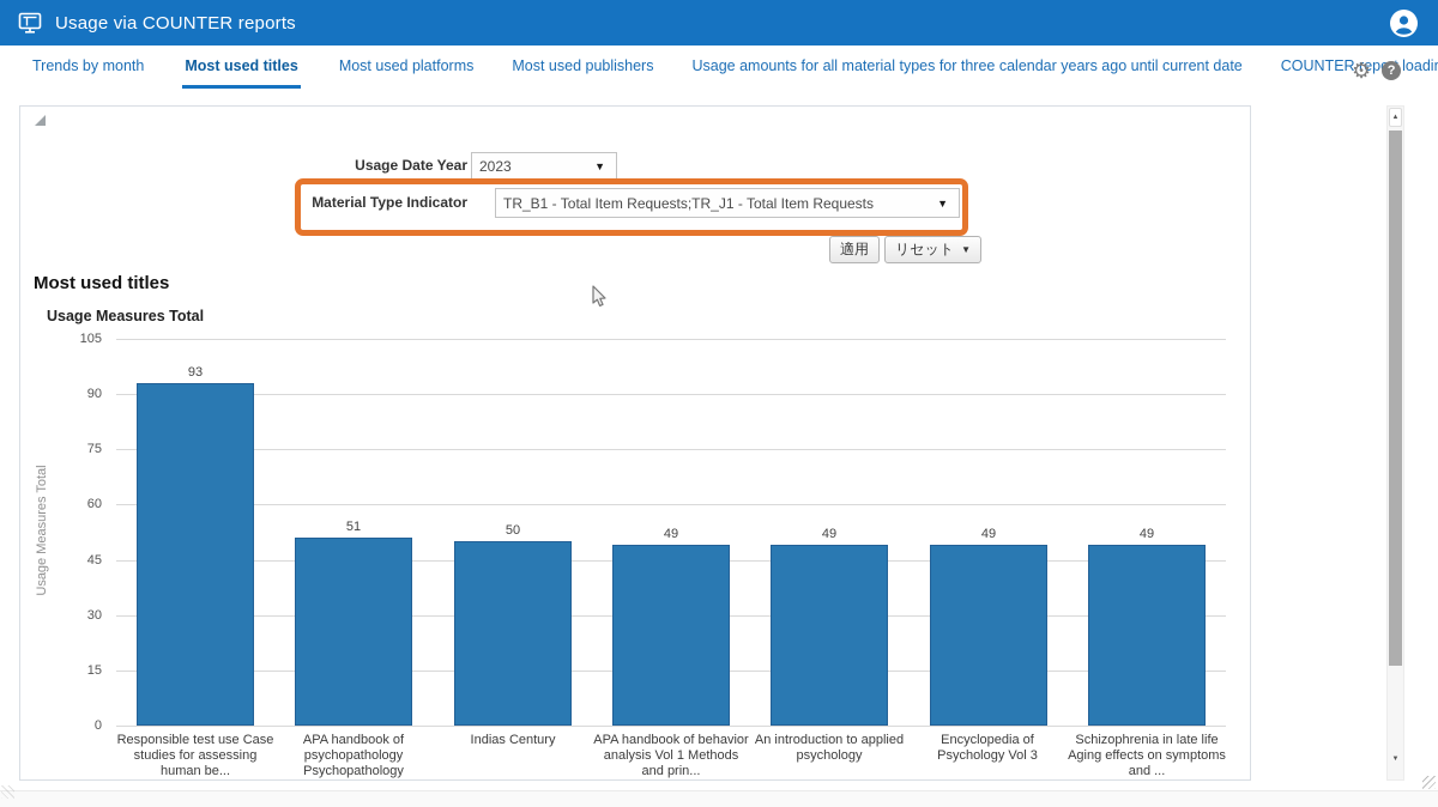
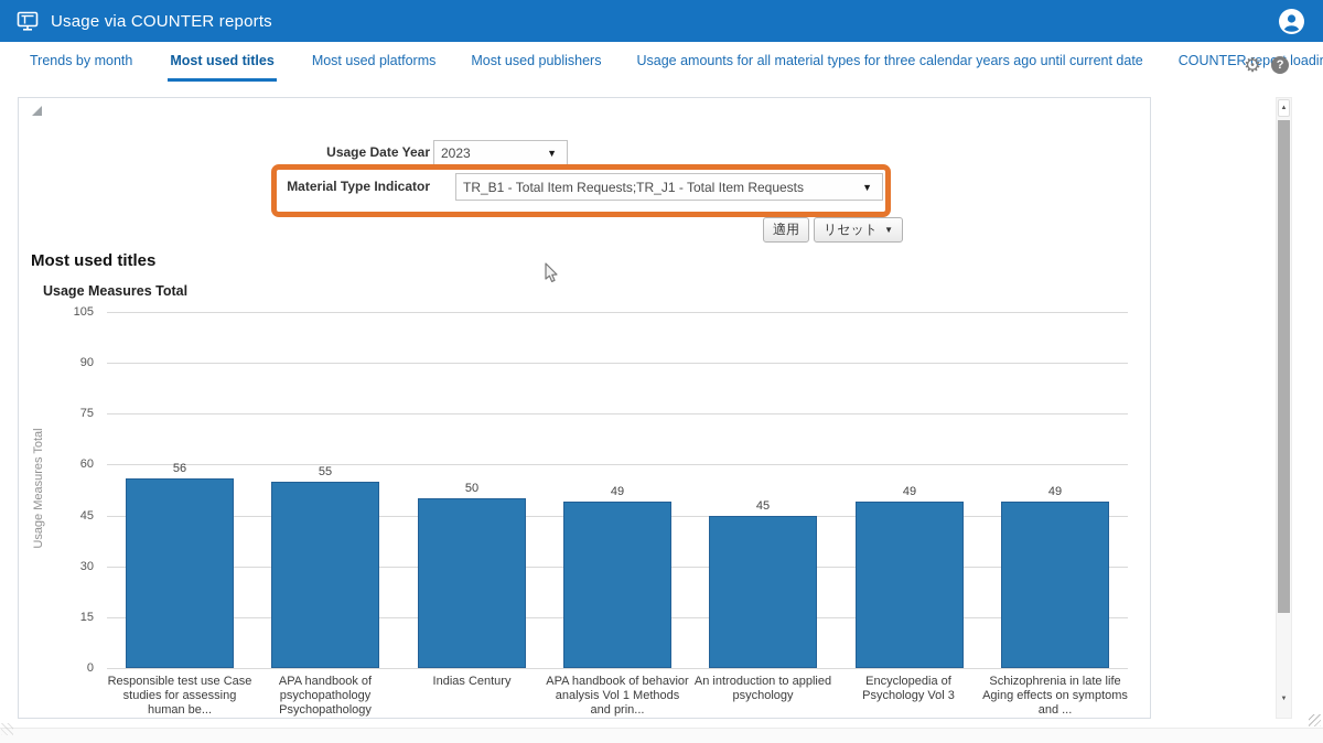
Responsible test use Case studies for assessing human be...: 93 -> 56
APA handbook of psychopathology Psychopathology Understan...: 51 -> 55
An introduction to applied psychology: 49 -> 45
